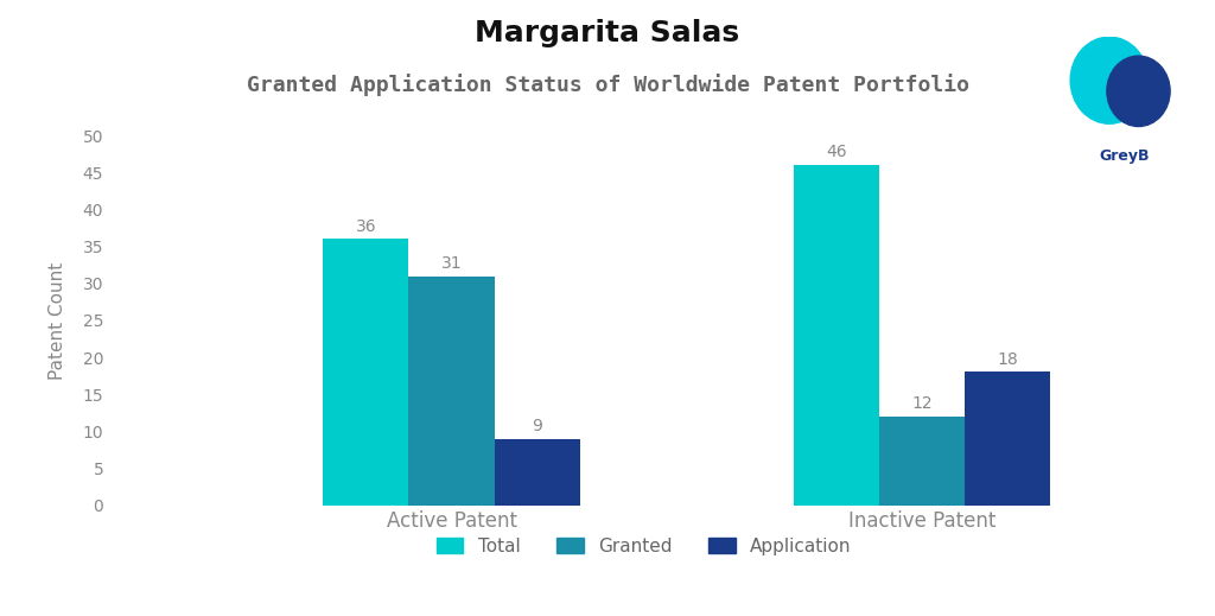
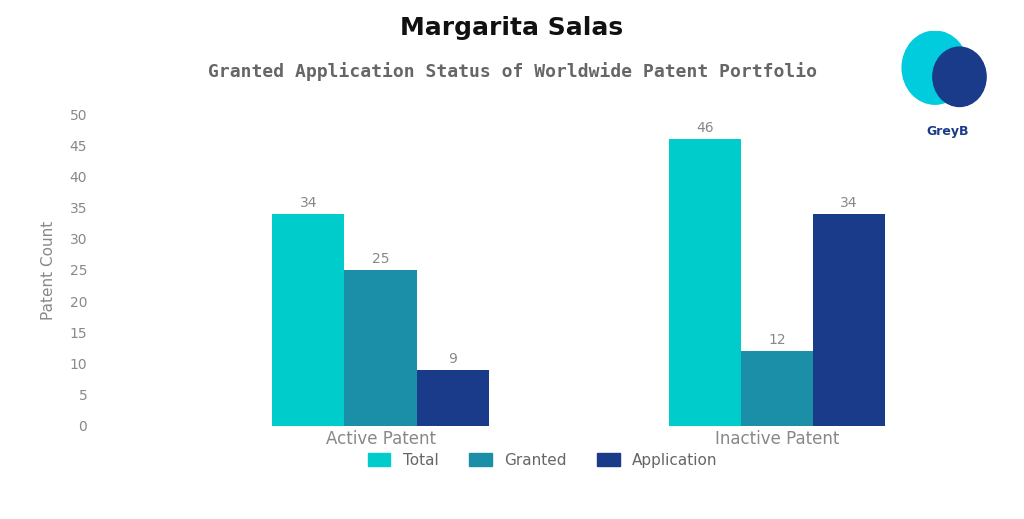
Total/Active Patent: 36 -> 34
Granted/Active Patent: 31 -> 25
Application/Inactive Patent: 18 -> 34
